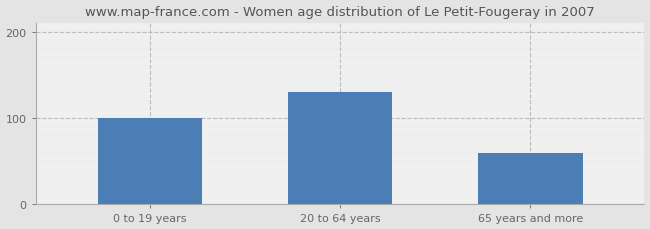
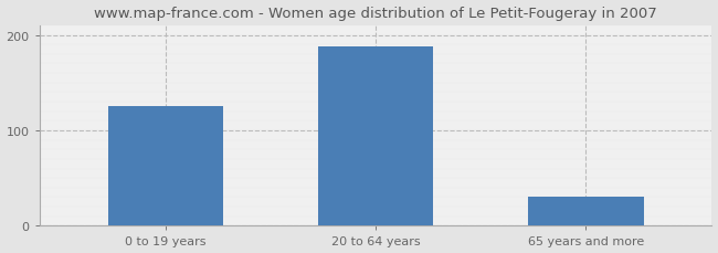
0 to 19 years: 100 -> 125
20 to 64 years: 130 -> 188
65 years and more: 60 -> 30
